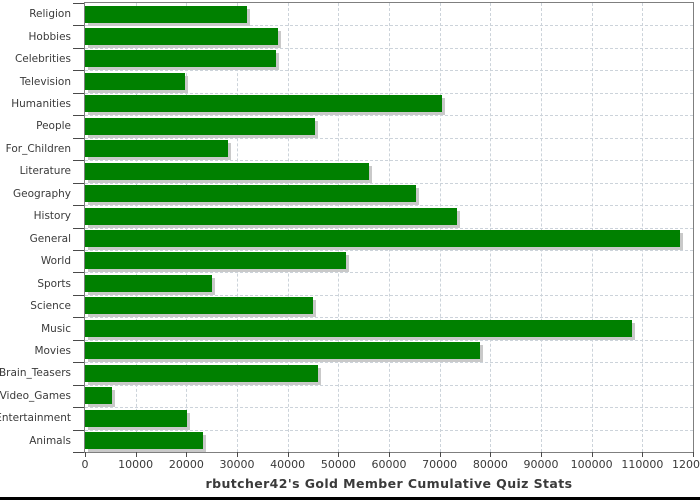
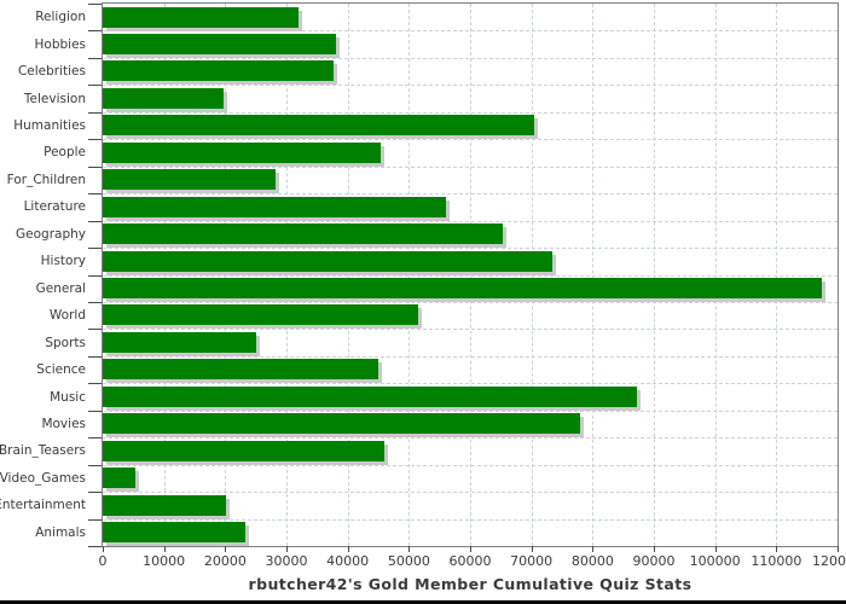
Music: 108000 -> 87000
